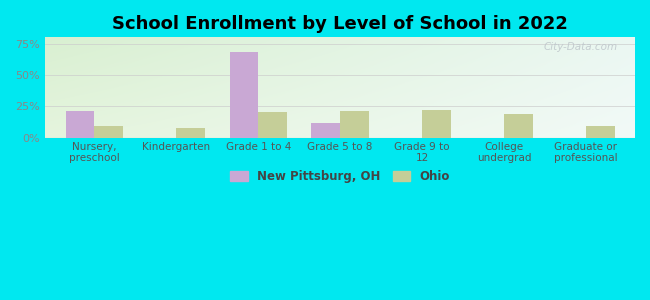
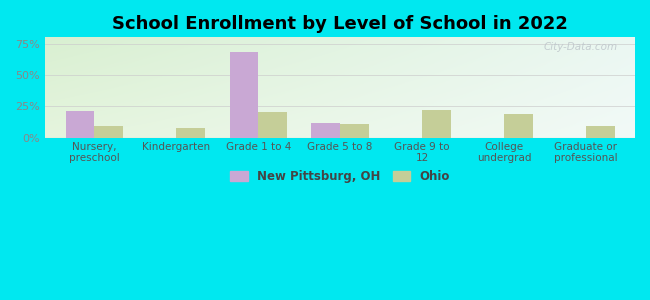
Ohio/Grade 5 to 8: 21% -> 11%
